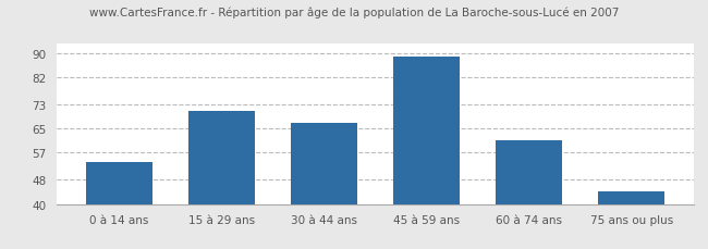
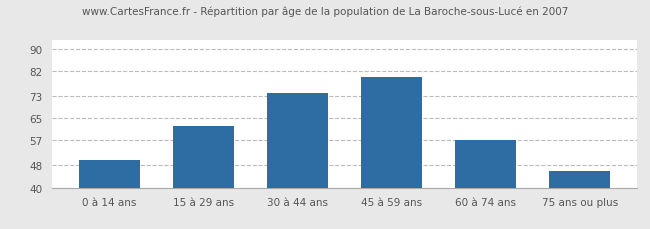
0 à 14 ans: 54 -> 50
15 à 29 ans: 71 -> 62
30 à 44 ans: 67 -> 74
45 à 59 ans: 89 -> 80
60 à 74 ans: 61 -> 57
75 ans ou plus: 44 -> 46
